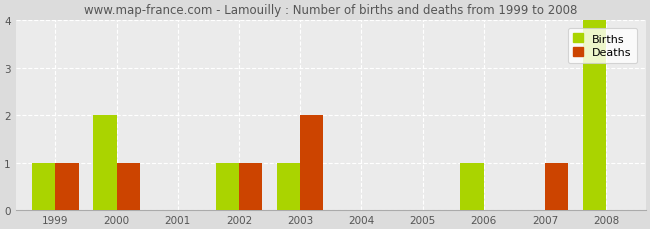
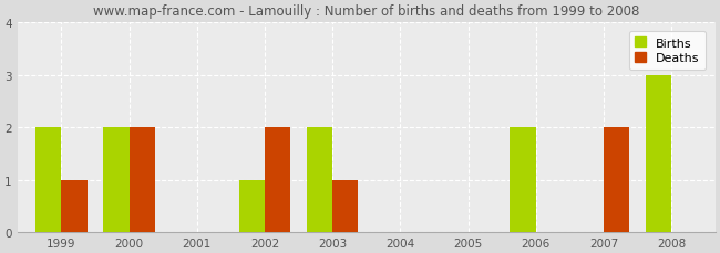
Births/1999: 1 -> 2
Deaths/2000: 1 -> 2
Deaths/2002: 1 -> 2
Births/2003: 1 -> 2
Deaths/2003: 2 -> 1
Births/2006: 1 -> 2
Deaths/2007: 1 -> 2
Births/2008: 4 -> 3
